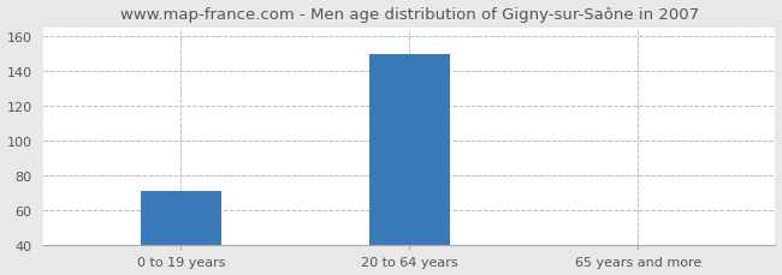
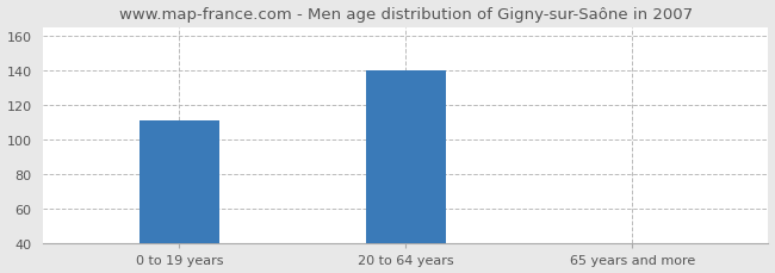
0 to 19 years: 71 -> 111
20 to 64 years: 150 -> 140
